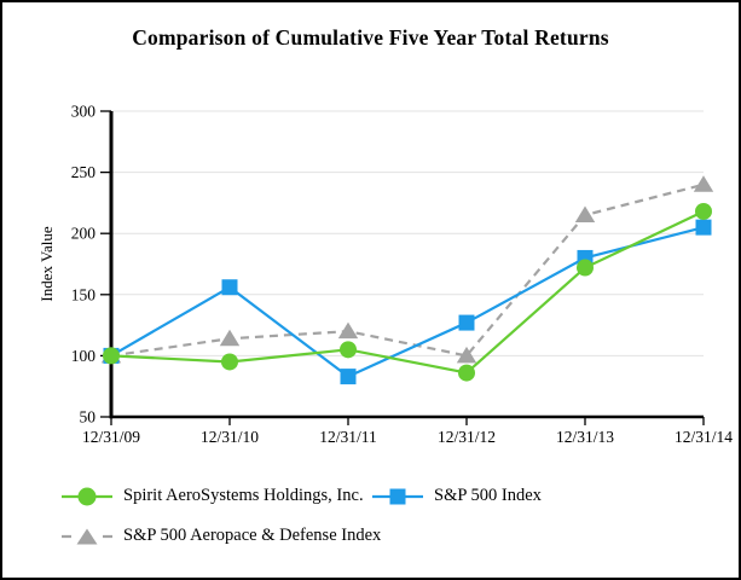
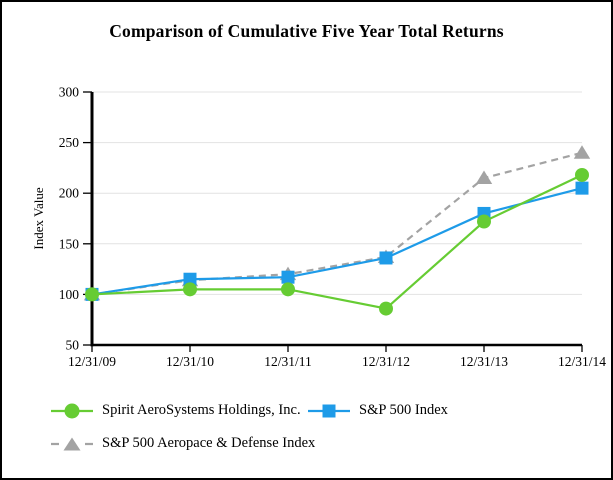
Spirit AeroSystems Holdings, Inc./12/31/10: 95 -> 105
S&P 500 Index/12/31/10: 156 -> 115
S&P 500 Index/12/31/11: 83 -> 117
S&P 500 Index/12/31/12: 127 -> 136
S&P 500 Aeropace & Defense Index/12/31/12: 100 -> 137
